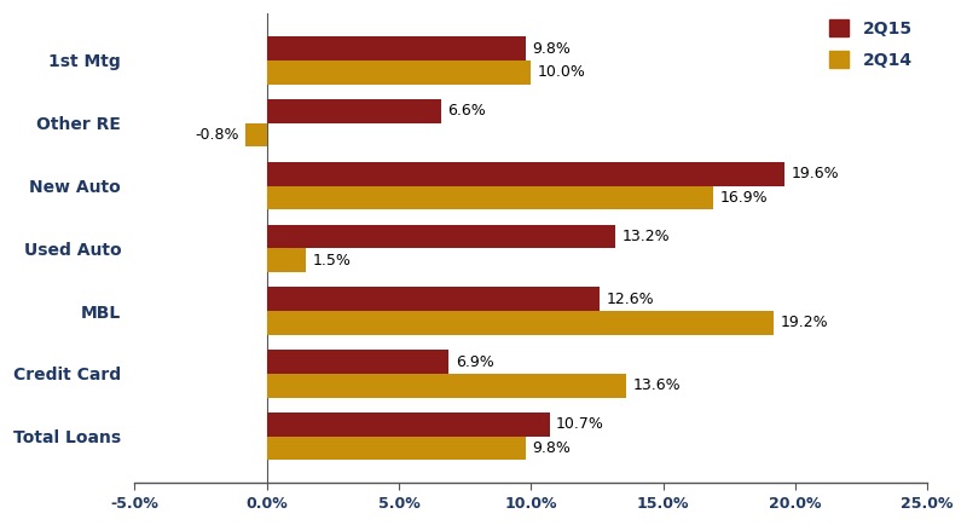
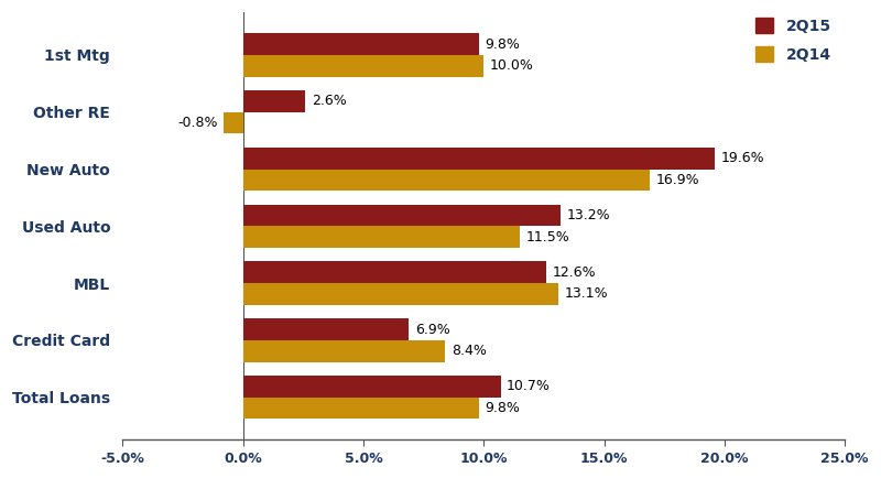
2Q15/Other RE: 6.6% -> 2.6%
2Q14/Used Auto: 1.5% -> 11.5%
2Q14/MBL: 19.2% -> 13.1%
2Q14/Credit Card: 13.6% -> 8.4%
